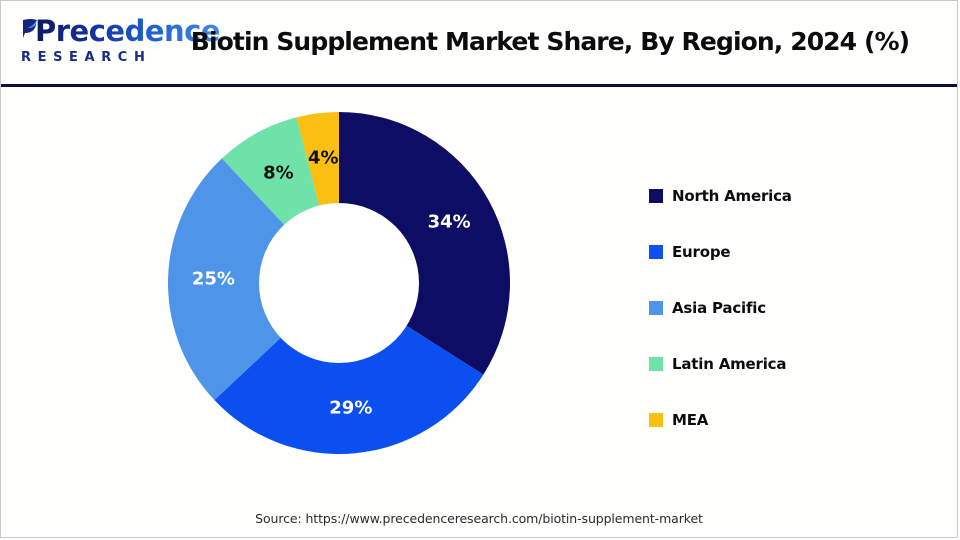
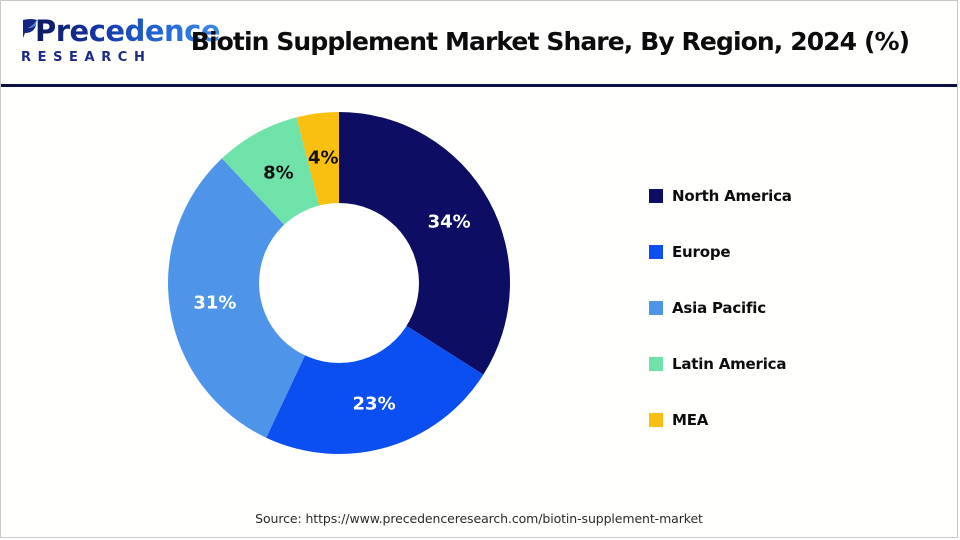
Europe: 29% -> 23%
Asia Pacific: 25% -> 31%
